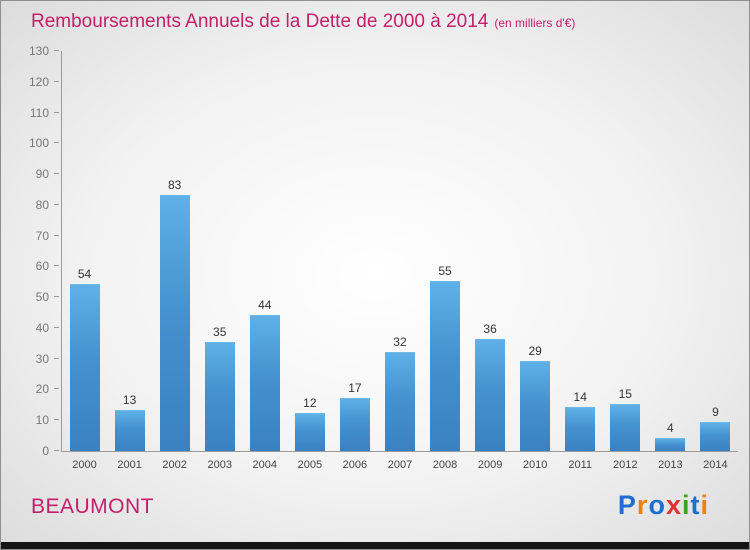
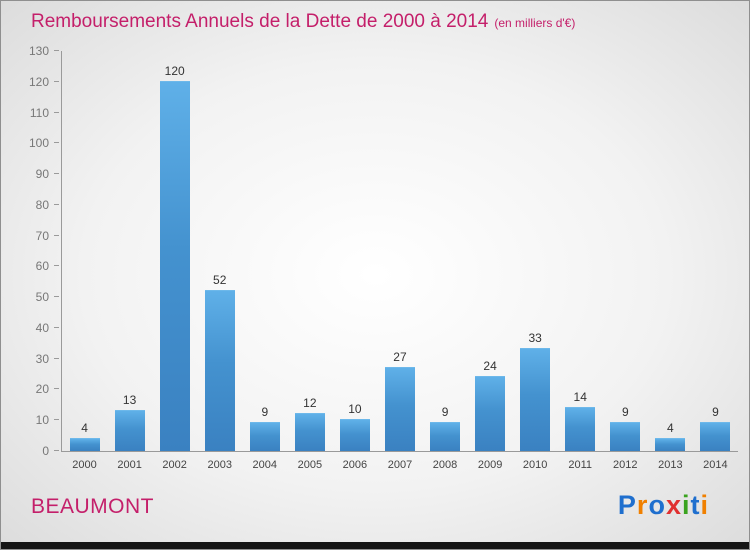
2000: 54 -> 4
2002: 83 -> 120
2003: 35 -> 52
2004: 44 -> 9
2006: 17 -> 10
2007: 32 -> 27
2008: 55 -> 9
2009: 36 -> 24
2010: 29 -> 33
2012: 15 -> 9
